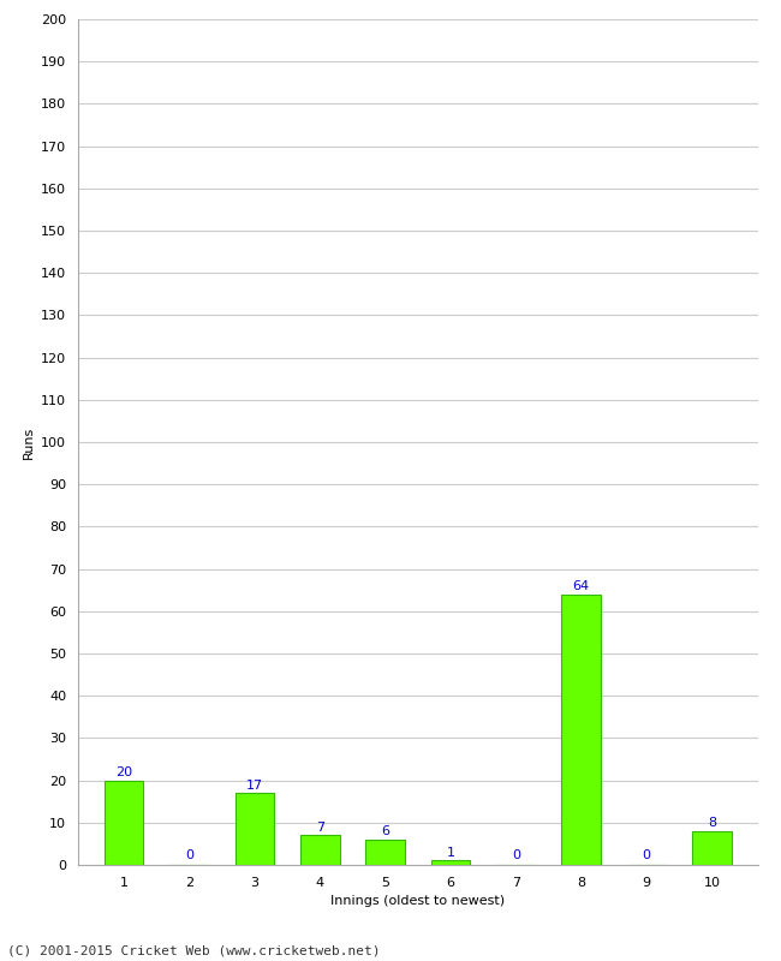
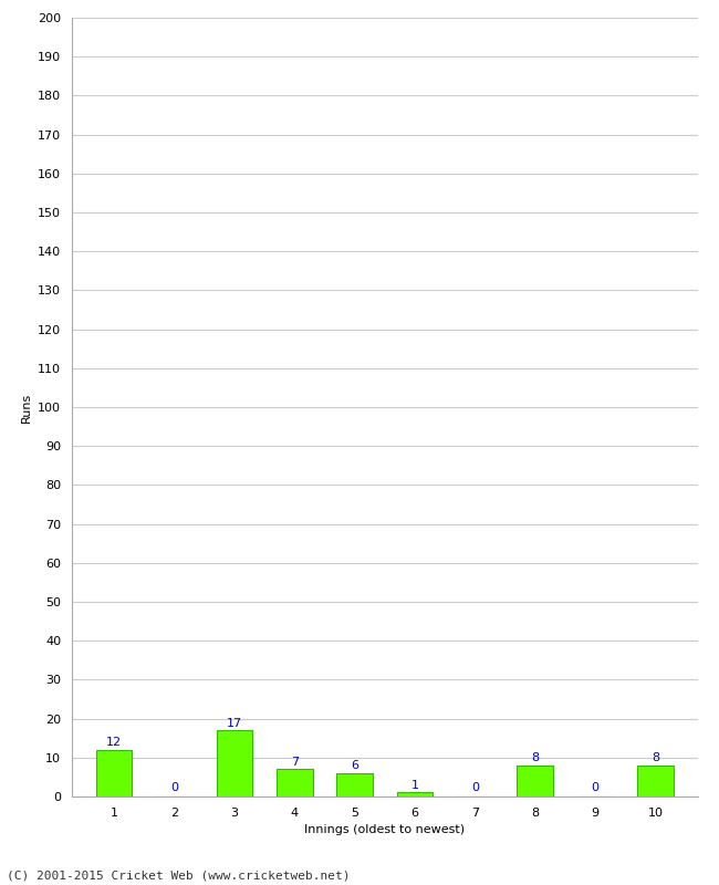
1: 20 -> 12
8: 64 -> 8
